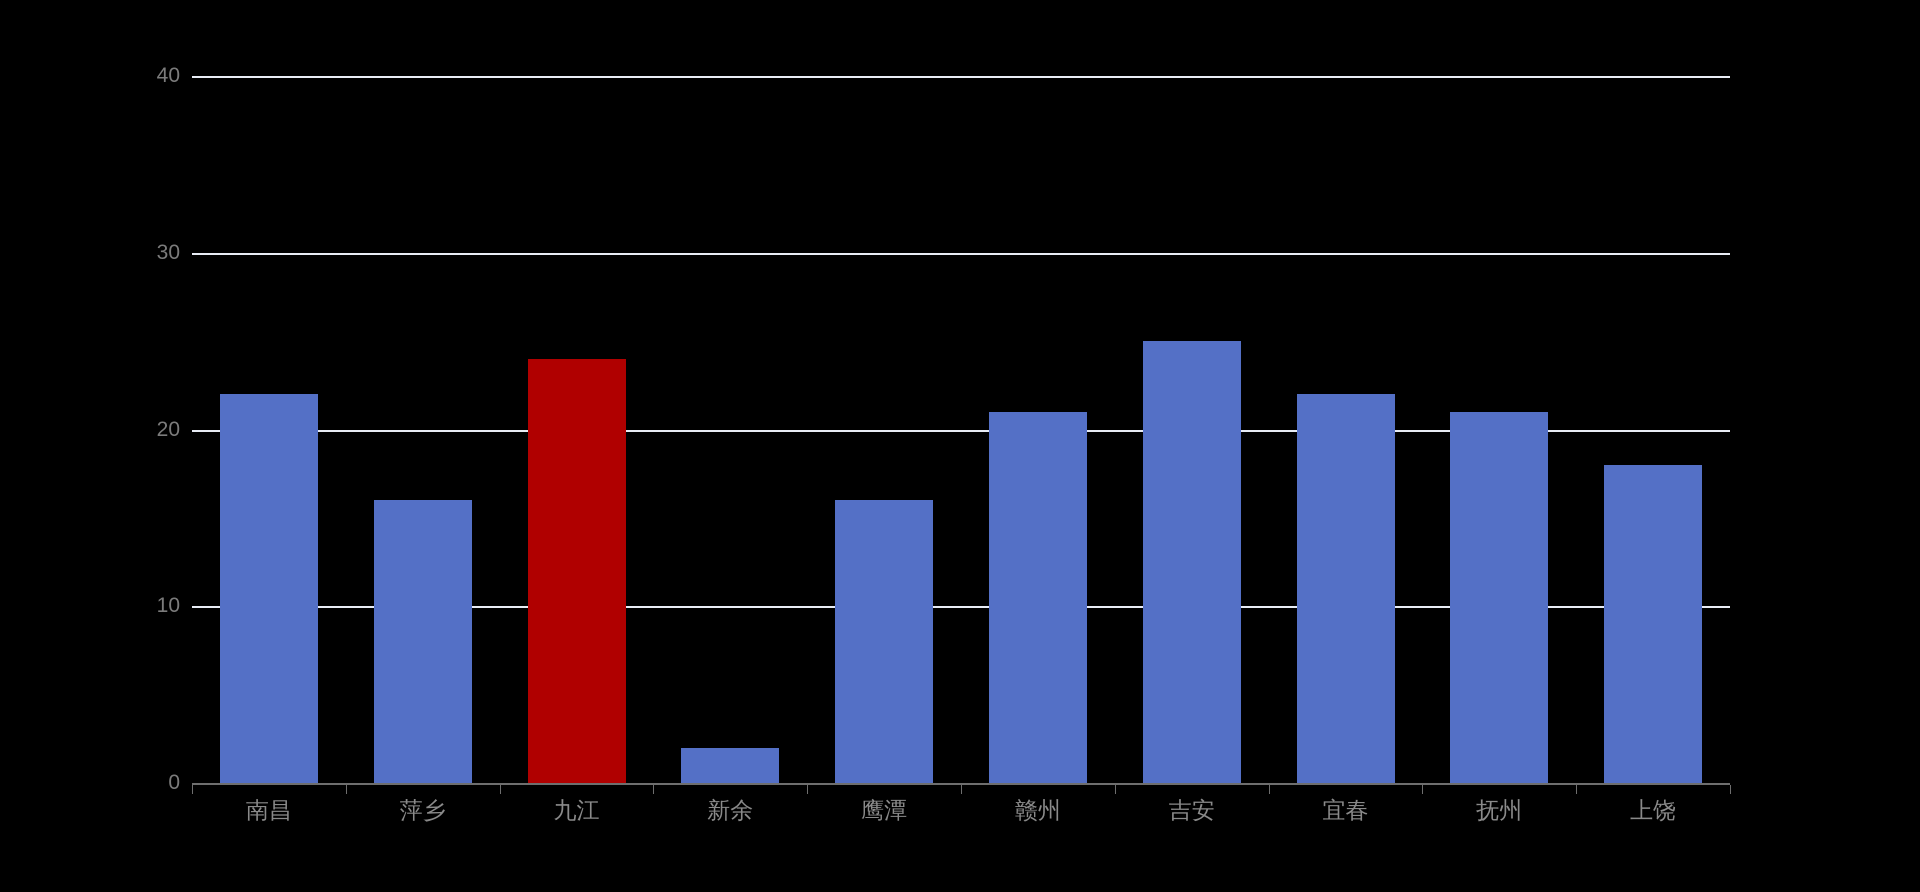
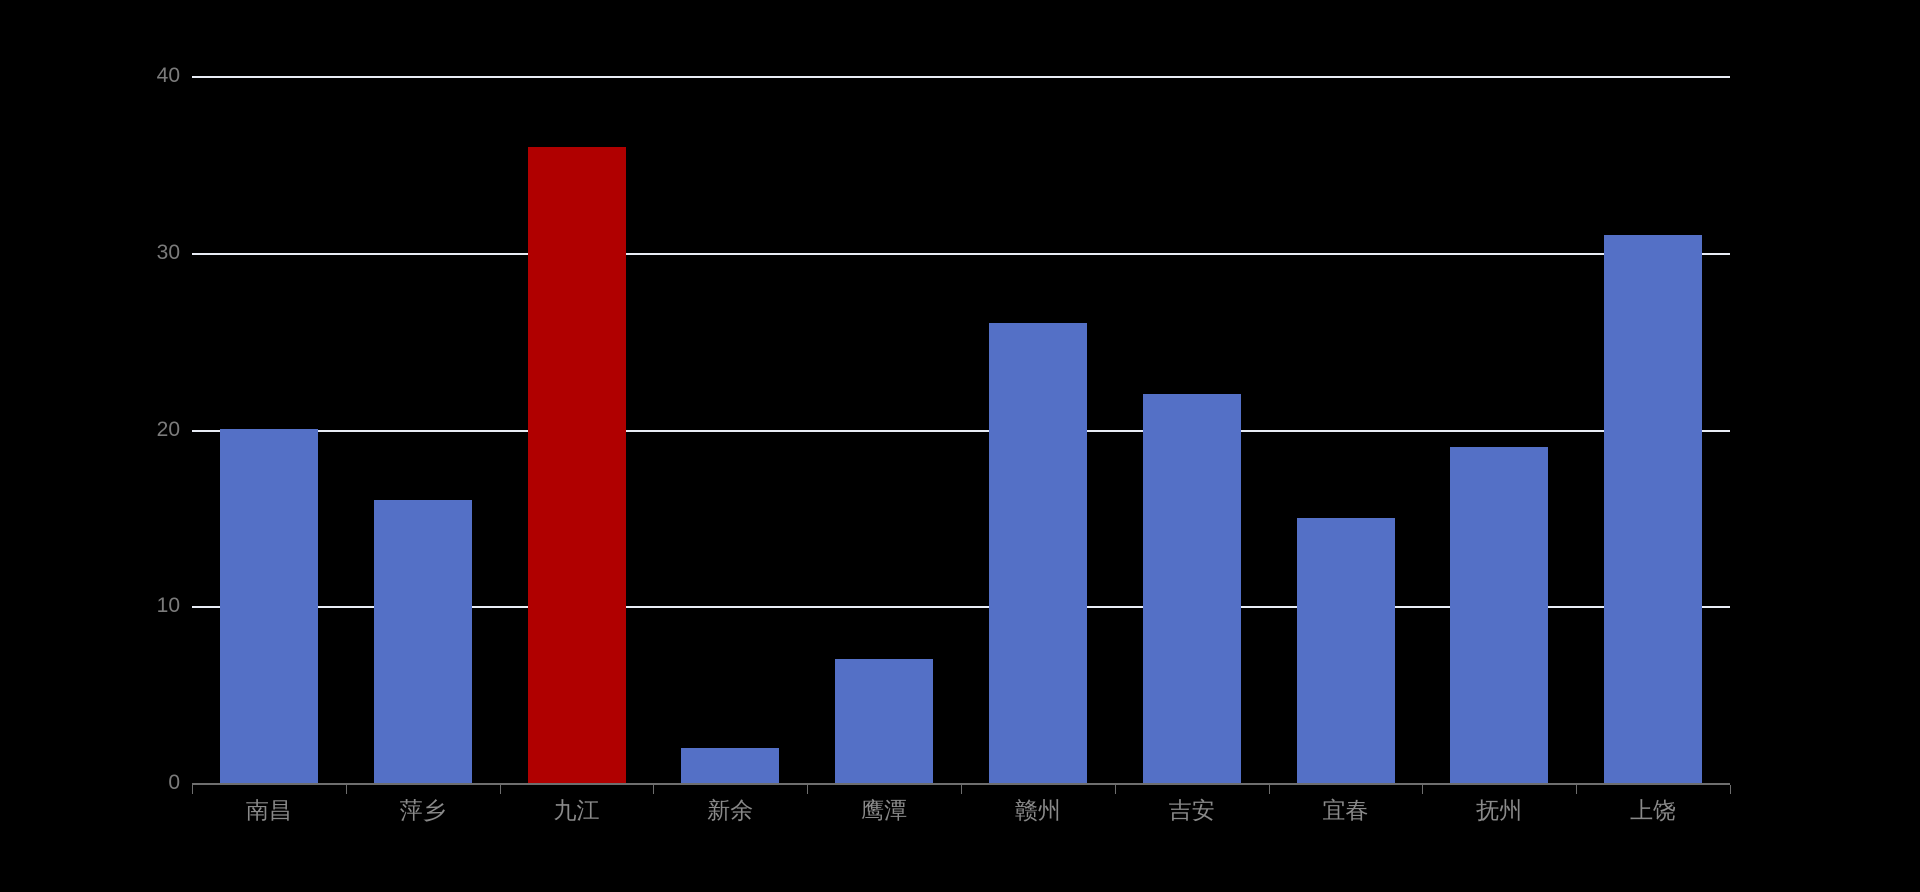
南昌: 22 -> 20
九江: 24 -> 36
鹰潭: 16 -> 7
赣州: 21 -> 26
吉安: 25 -> 22
宜春: 22 -> 15
抚州: 21 -> 19
上饶: 18 -> 31
